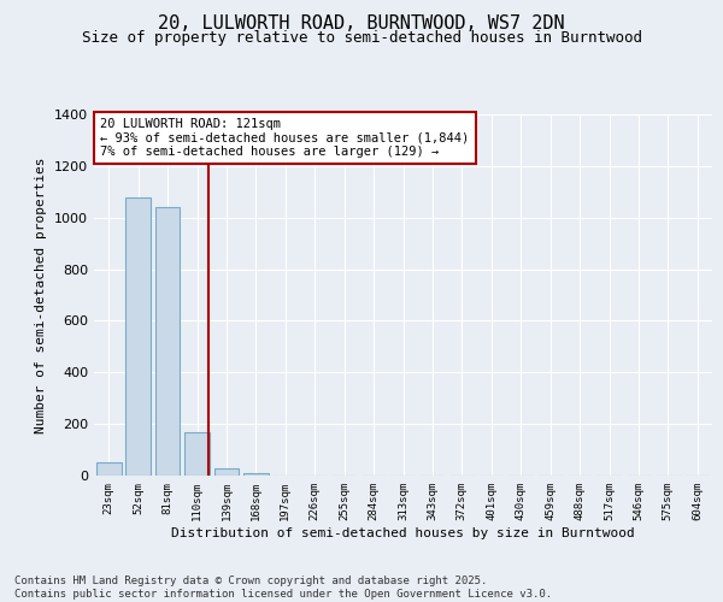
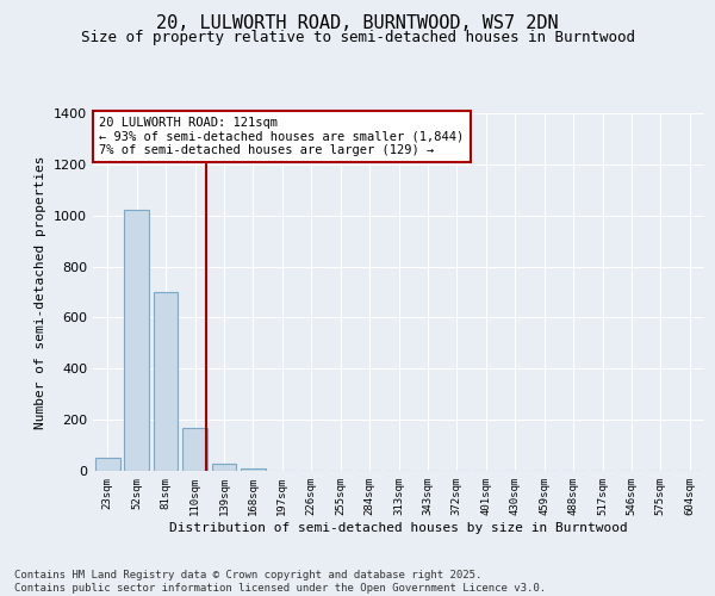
52sqm: 1080 -> 1020
81sqm: 1040 -> 700
